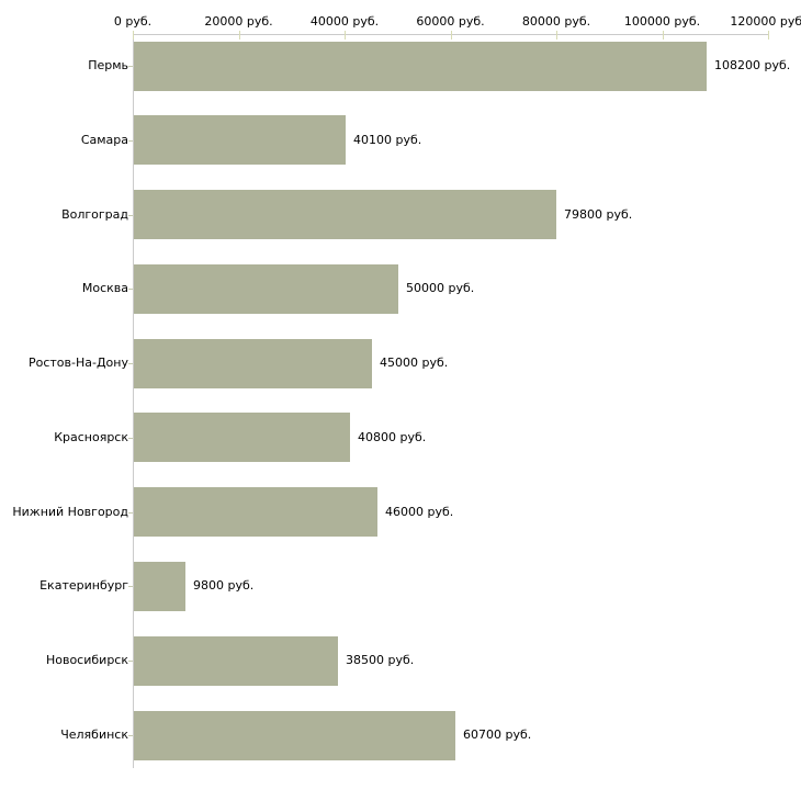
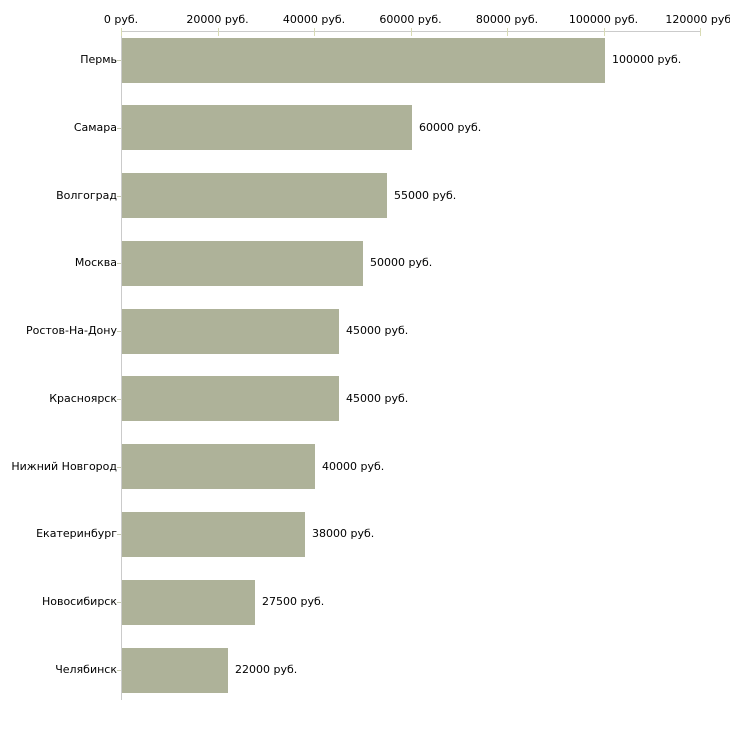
Пермь: 108200 -> 100000
Самара: 40100 -> 60000
Волгоград: 79800 -> 55000
Красноярск: 40800 -> 45000
Нижний Новгород: 46000 -> 40000
Екатеринбург: 9800 -> 38000
Новосибирск: 38500 -> 27500
Челябинск: 60700 -> 22000
